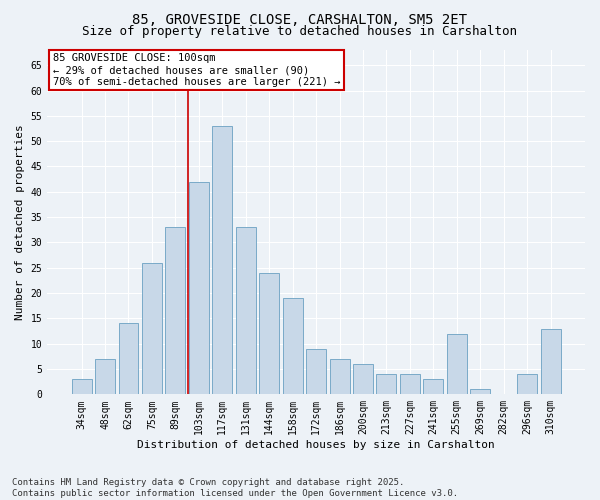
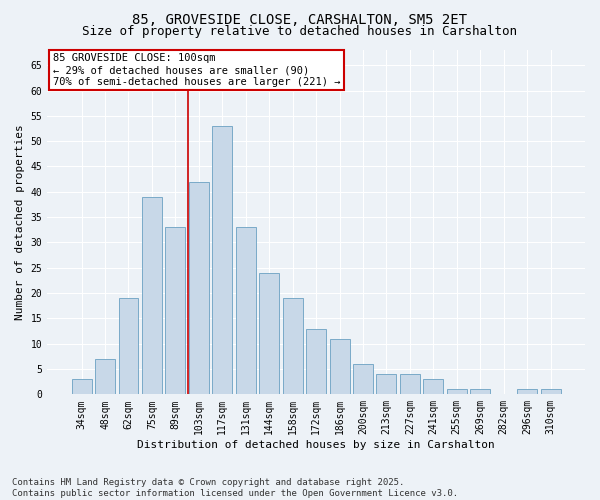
62sqm: 14 -> 19
75sqm: 26 -> 39
172sqm: 9 -> 13
186sqm: 7 -> 11
255sqm: 12 -> 1
296sqm: 4 -> 1
310sqm: 13 -> 1
